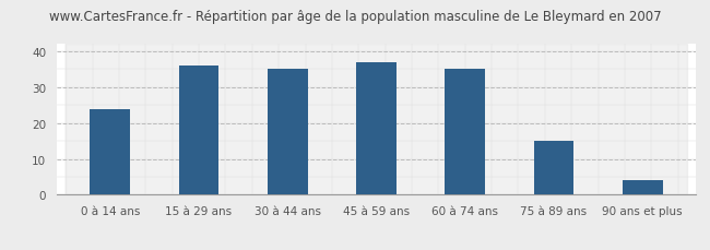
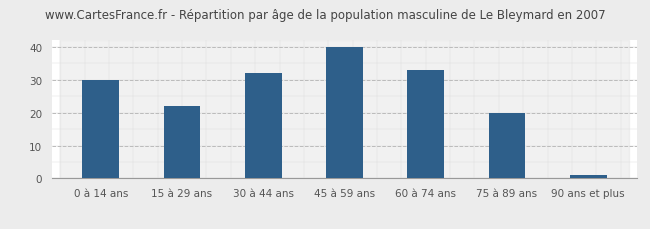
0 à 14 ans: 24 -> 30
15 à 29 ans: 36 -> 22
30 à 44 ans: 35 -> 32
45 à 59 ans: 37 -> 40
60 à 74 ans: 35 -> 33
75 à 89 ans: 15 -> 20
90 ans et plus: 4 -> 1
